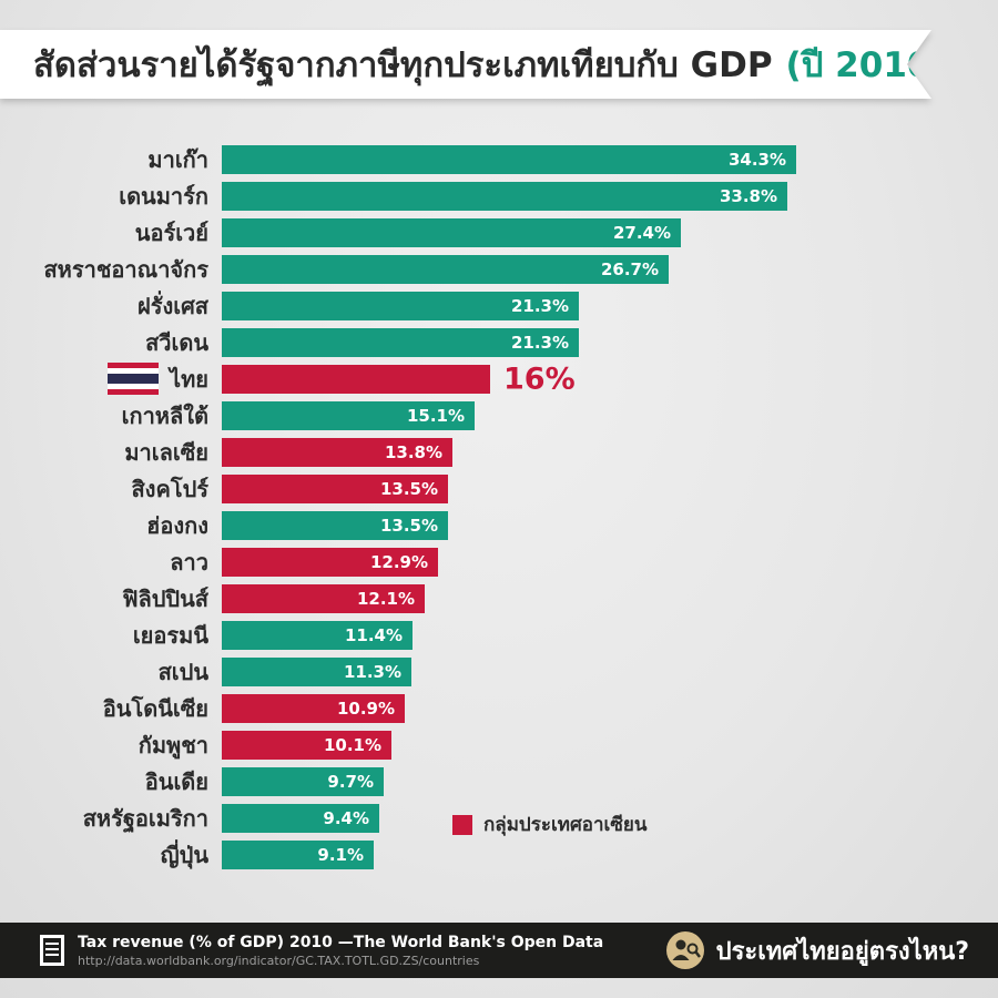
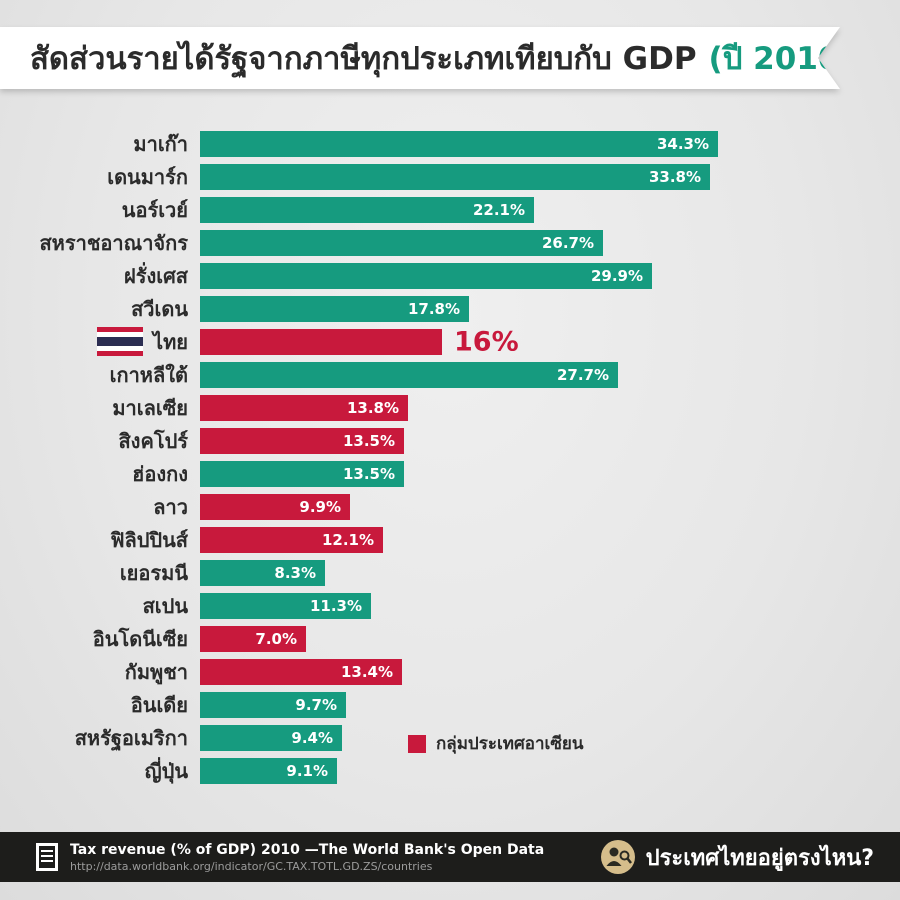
นอร์เวย์: 27.4% -> 22.1%
ฝรั่งเศส: 21.3% -> 29.9%
สวีเดน: 21.3% -> 17.8%
เกาหลีใต้: 15.1% -> 27.7%
ลาว: 12.9% -> 9.9%
เยอรมนี: 11.4% -> 8.3%
อินโดนีเซีย: 10.9% -> 7.0%
กัมพูชา: 10.1% -> 13.4%
